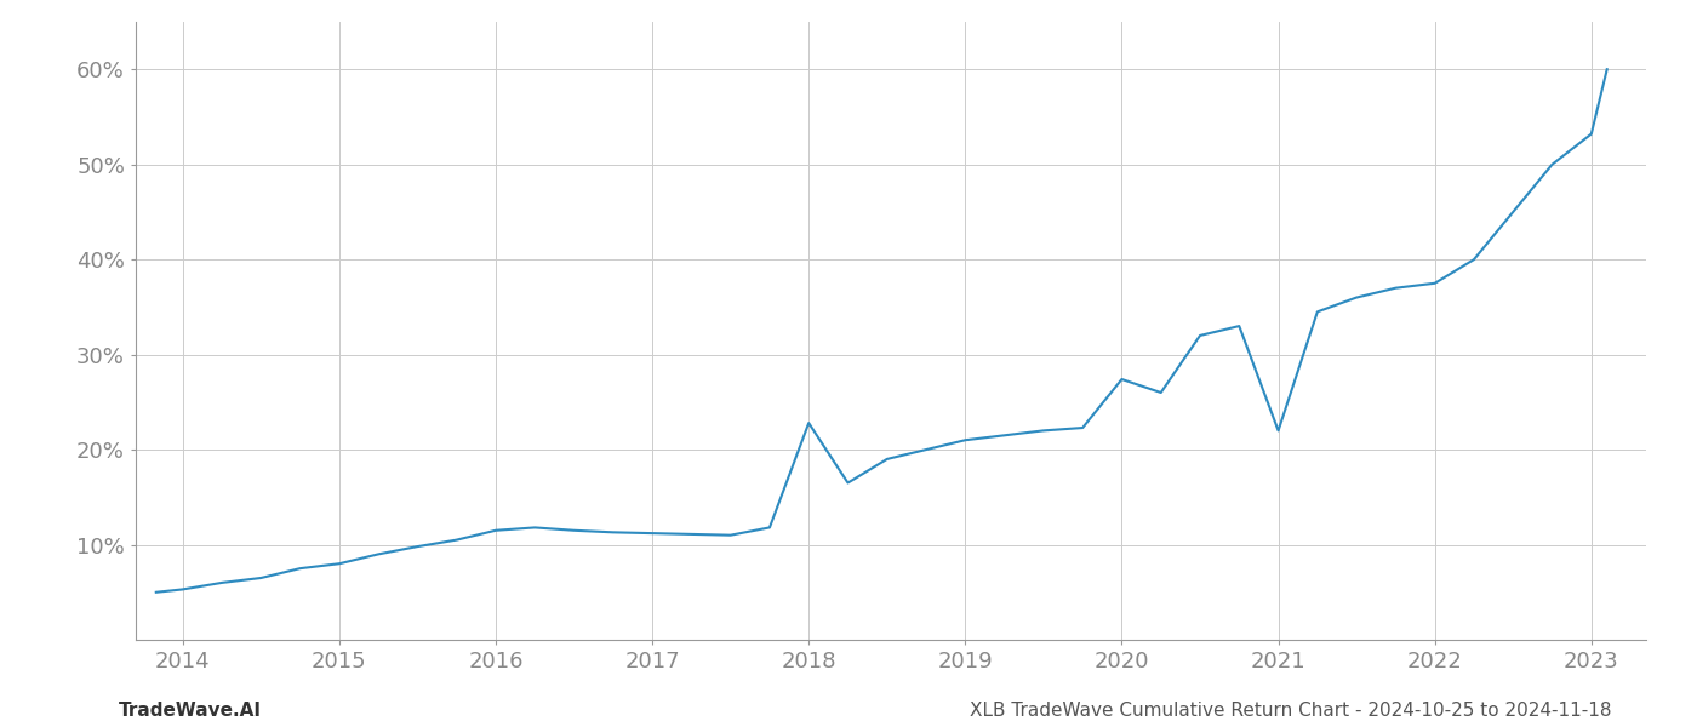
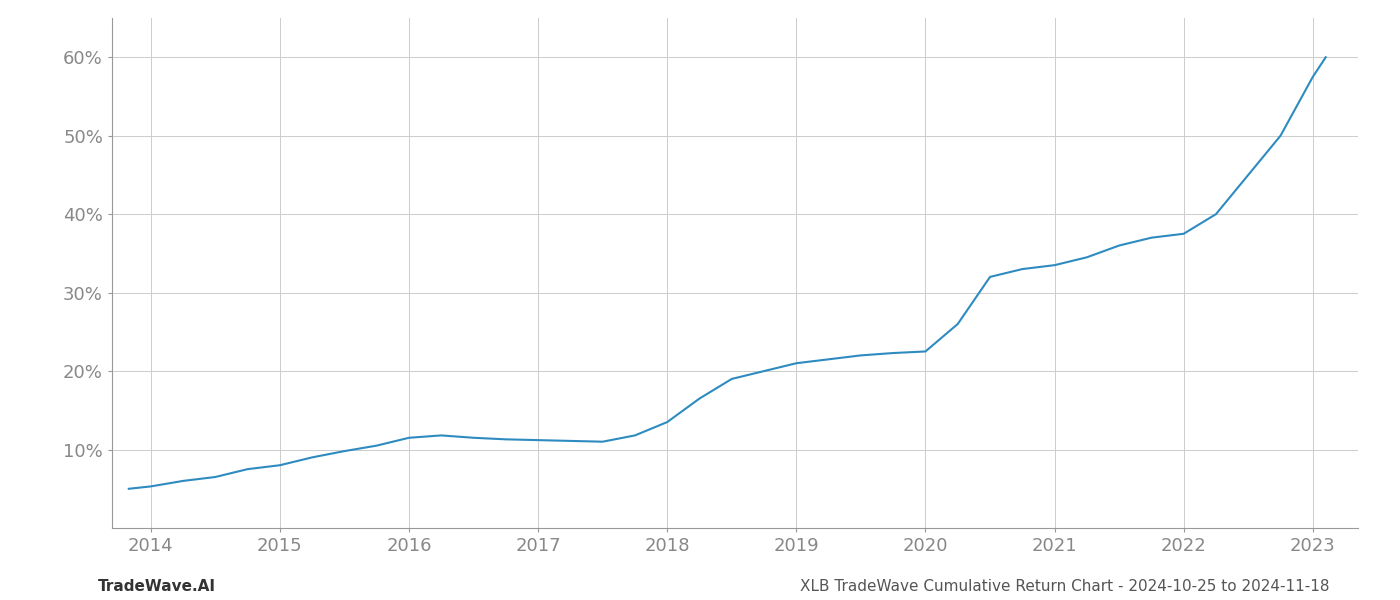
2018: 22.8% -> 13.5%
2020: 27.4% -> 22.5%
2021: 22.0% -> 33.5%
2023: 53.2% -> 57.5%
